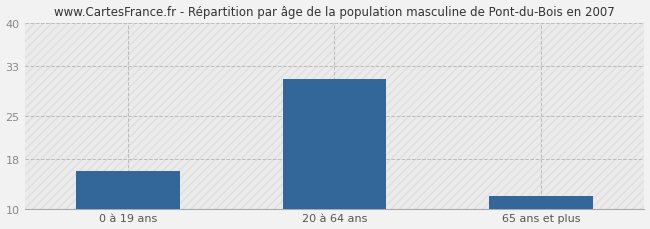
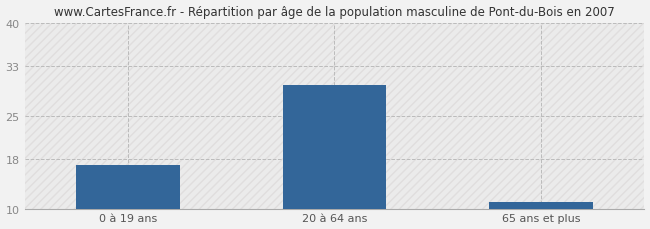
0 à 19 ans: 16 -> 17
20 à 64 ans: 31 -> 30
65 ans et plus: 12 -> 11
